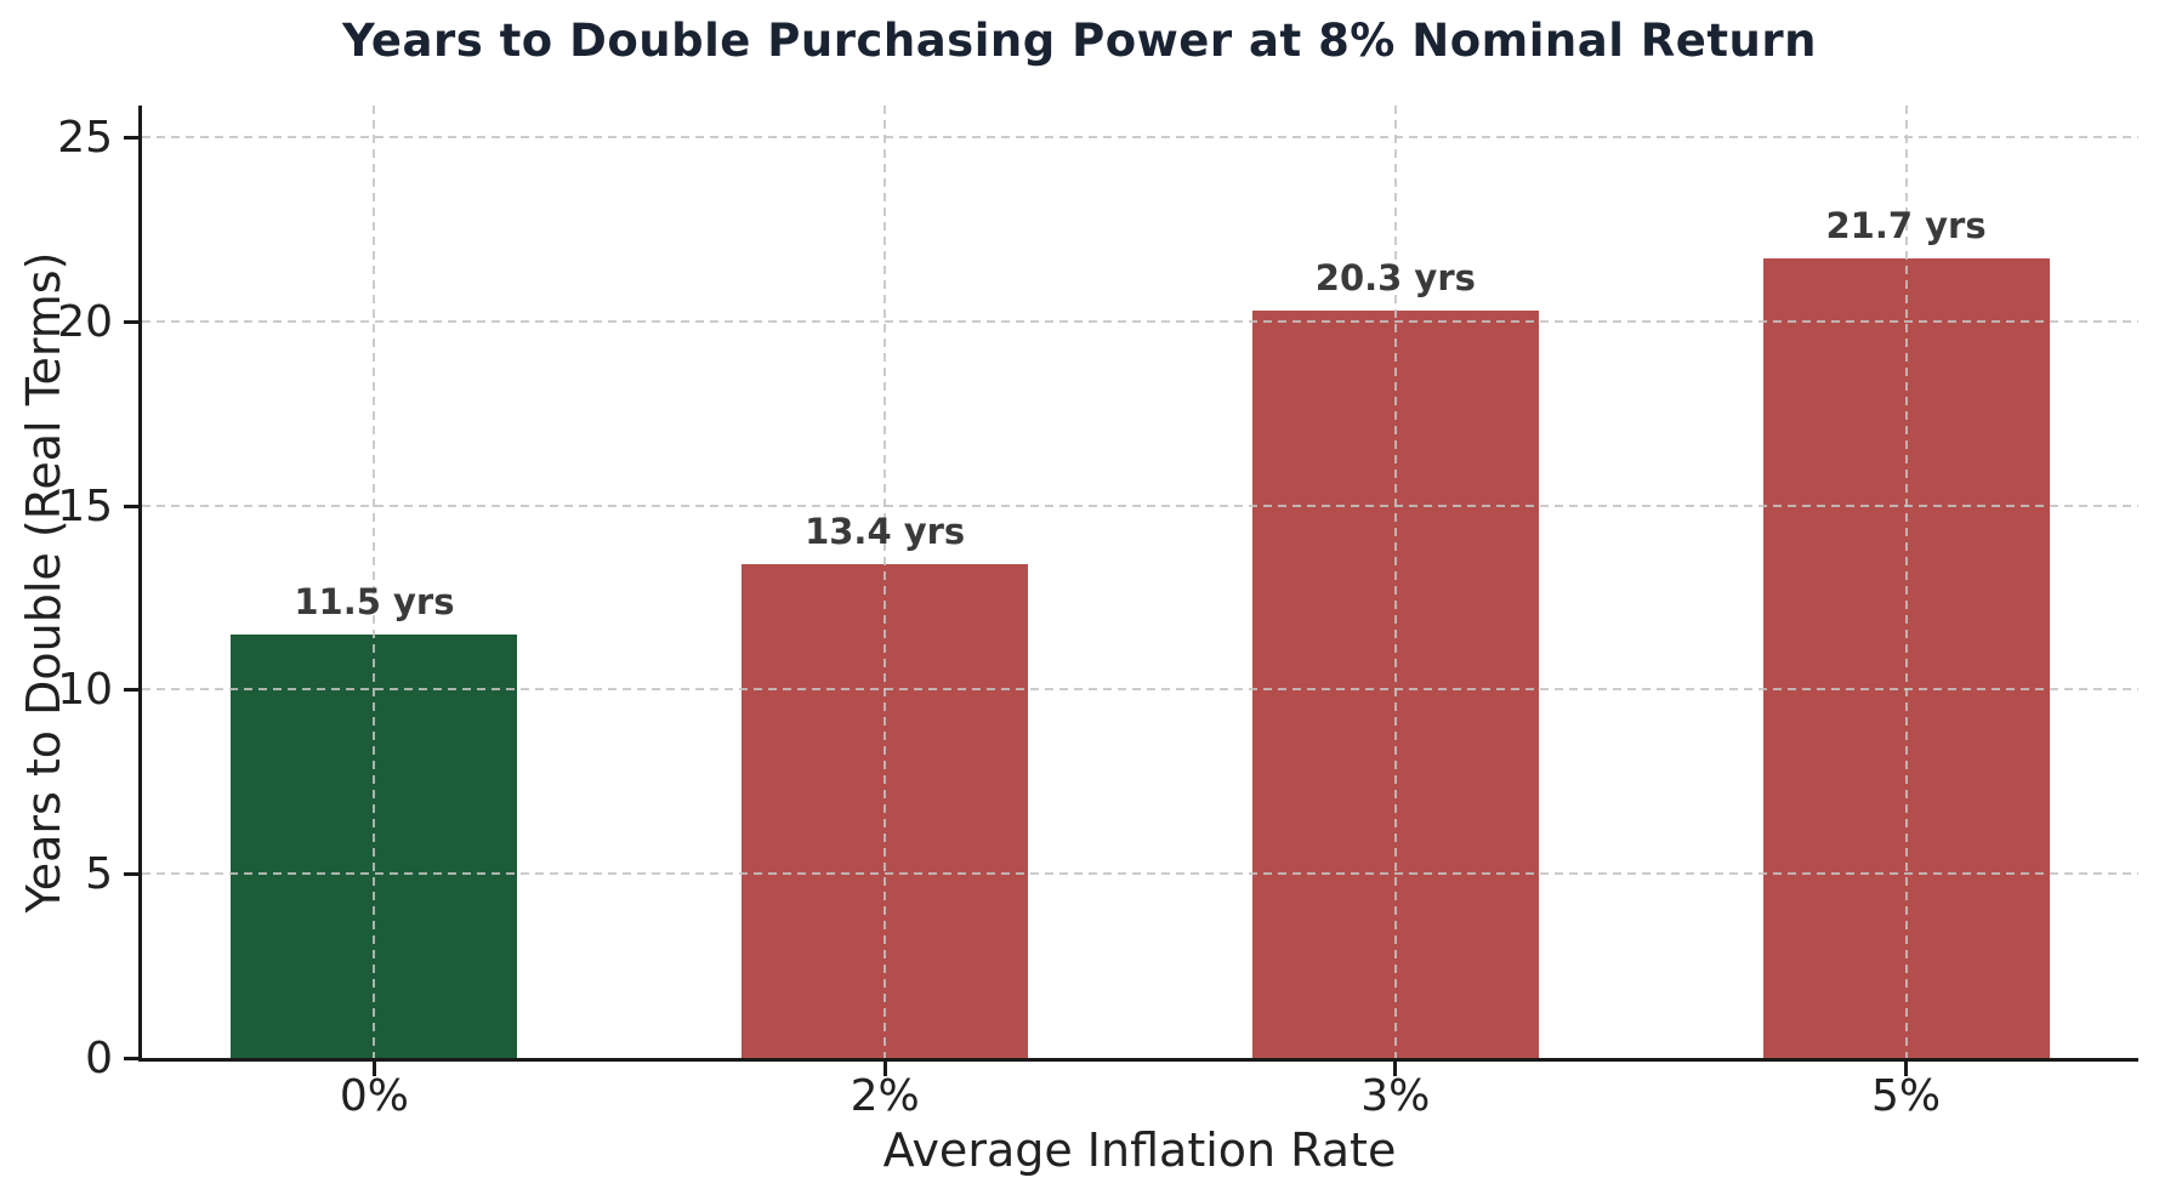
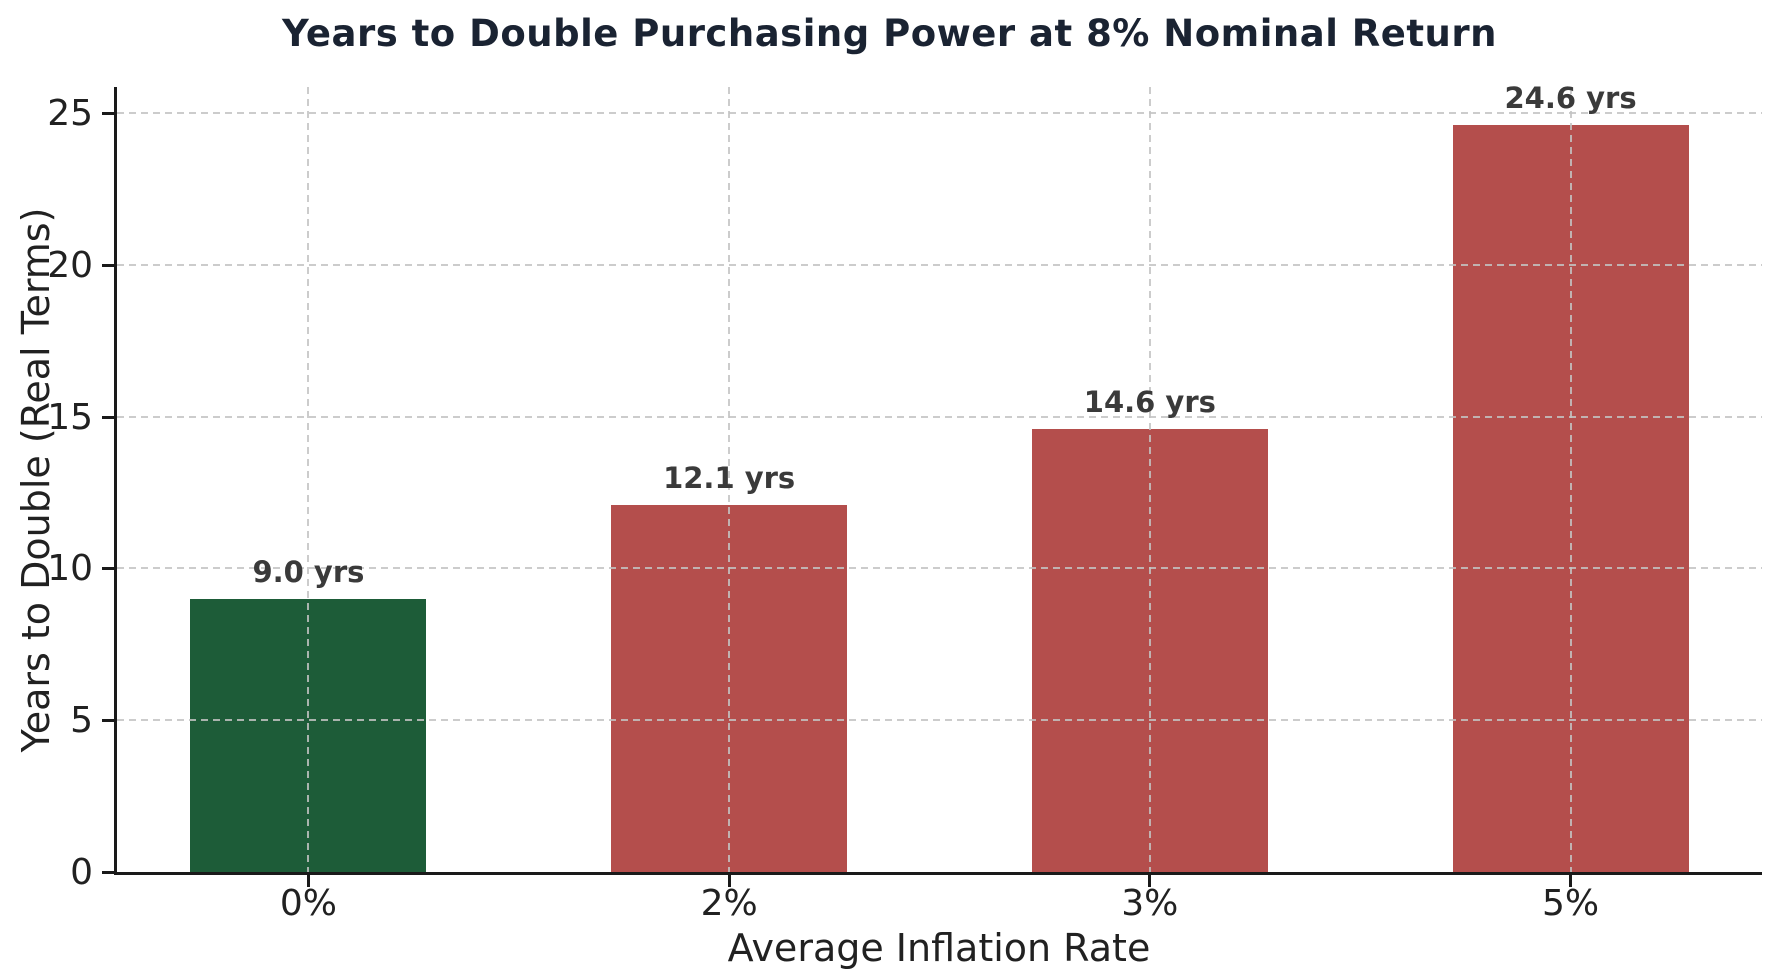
0%: 11.5 -> 9.0
2%: 13.4 -> 12.1
3%: 20.3 -> 14.6
5%: 21.7 -> 24.6
